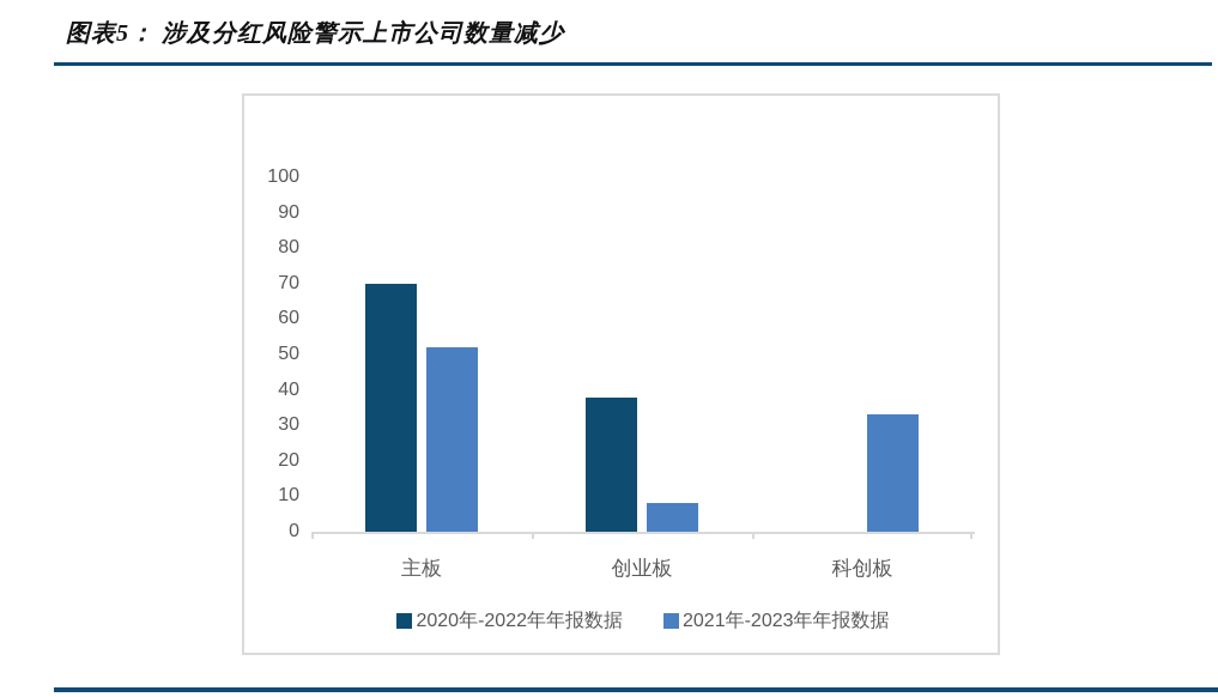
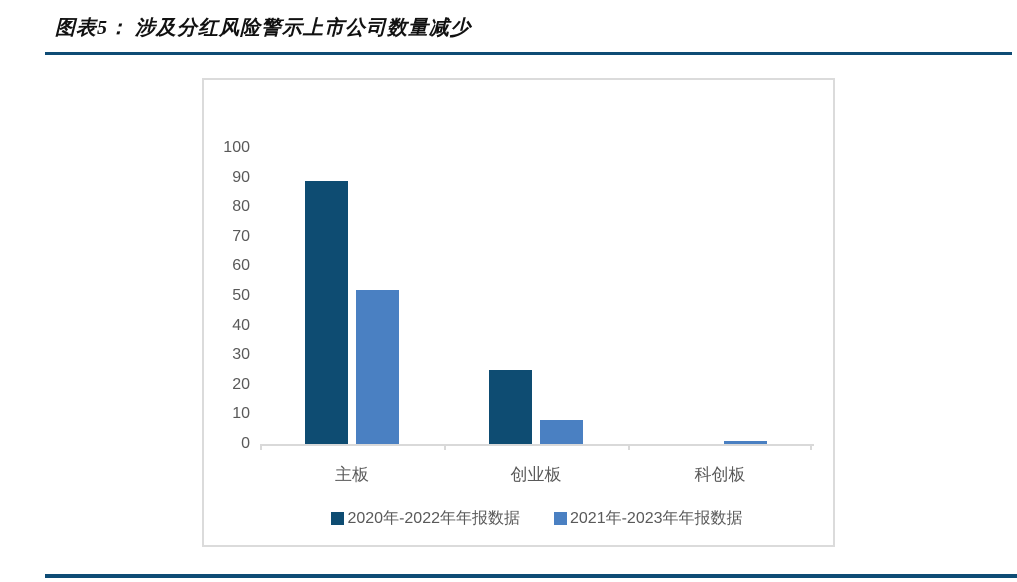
2020年-2022年年报数据/主板: 70 -> 89
2020年-2022年年报数据/创业板: 38 -> 25
2021年-2023年年报数据/科创板: 33 -> 1
